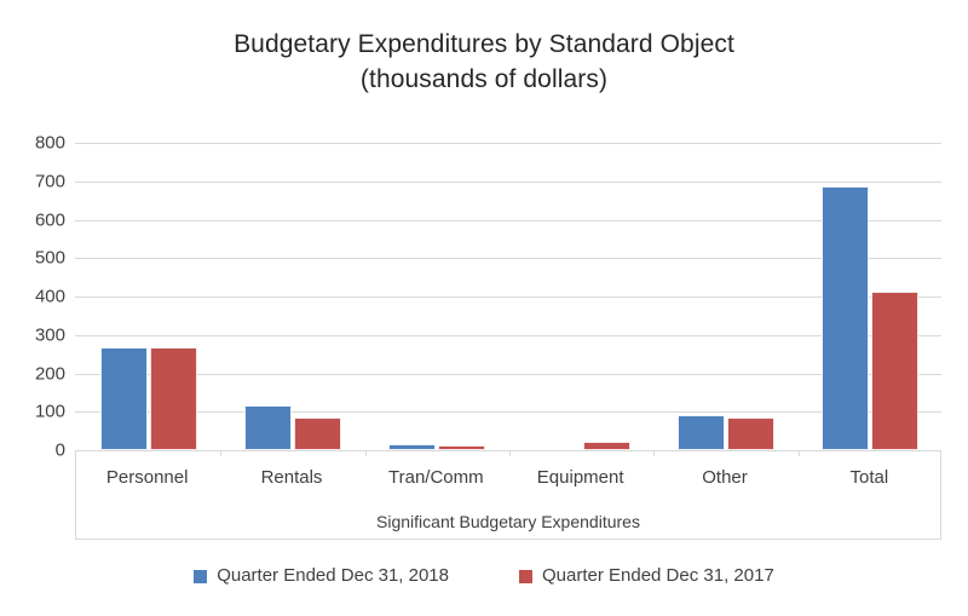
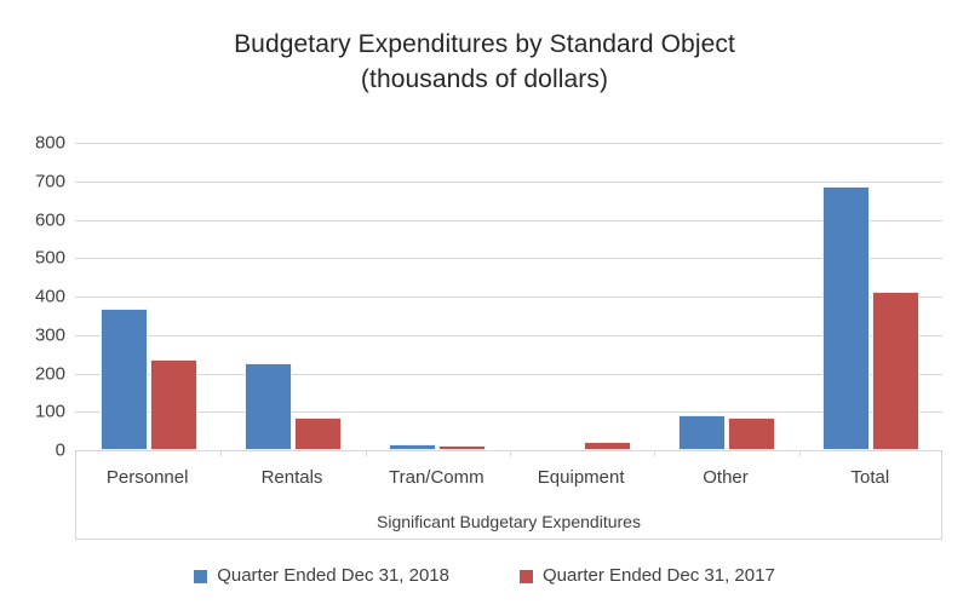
Quarter Ended Dec 31, 2018/Personnel: 260 -> 360
Quarter Ended Dec 31, 2017/Personnel: 260 -> 230
Quarter Ended Dec 31, 2018/Rentals: 110 -> 220
